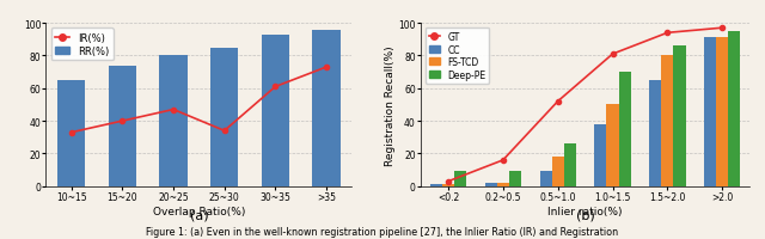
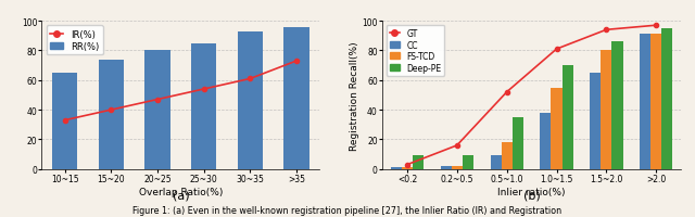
IR(%)/25~30: 34 -> 54
Deep-PE/0.5~1.0: 26 -> 35
FS-TCD/1.0~1.5: 50 -> 55
